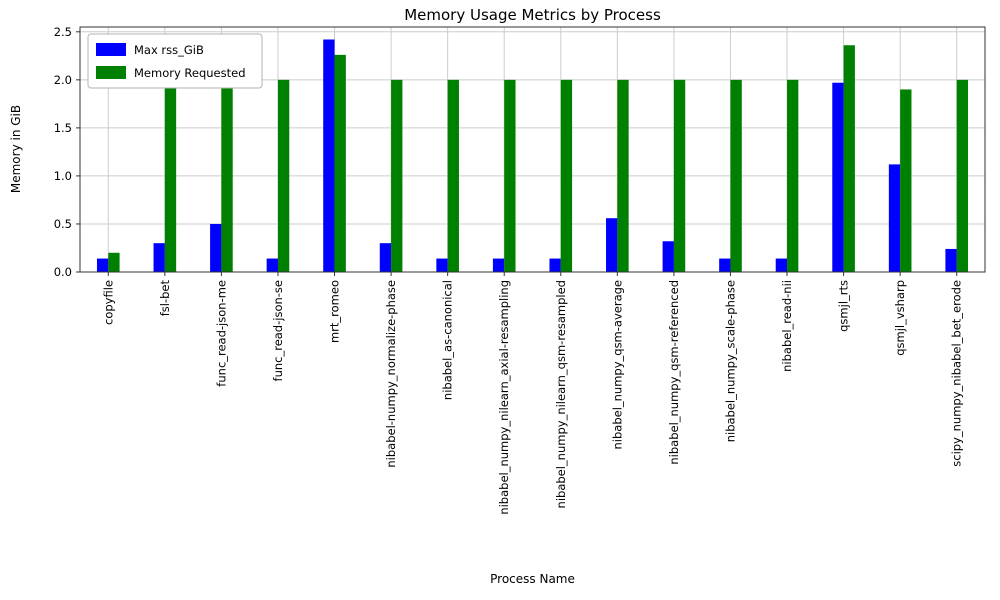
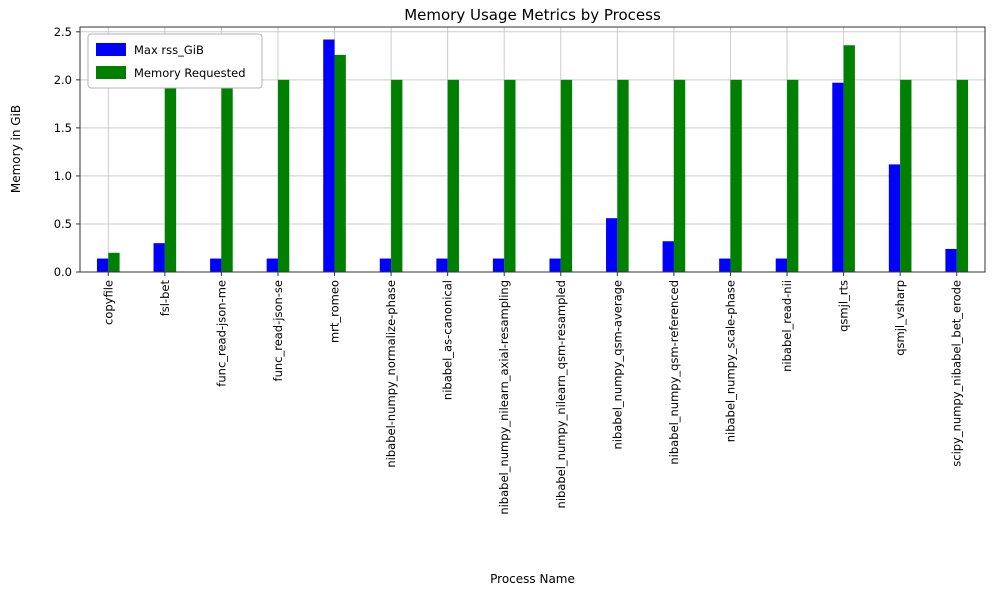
Max rss_GiB/func_read-json-me: 0.5 -> 0.1
Max rss_GiB/nibabel-numpy_normalize-phase: 0.3 -> 0.1
Memory Requested/qsmjl_vsharp: 1.9 -> 2.0
